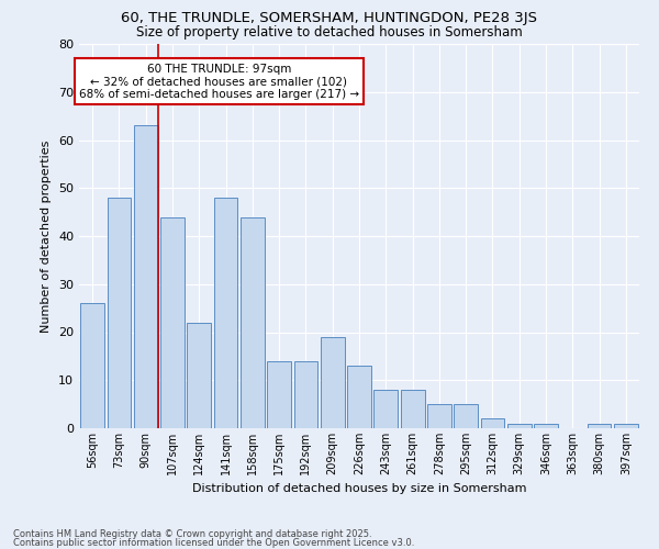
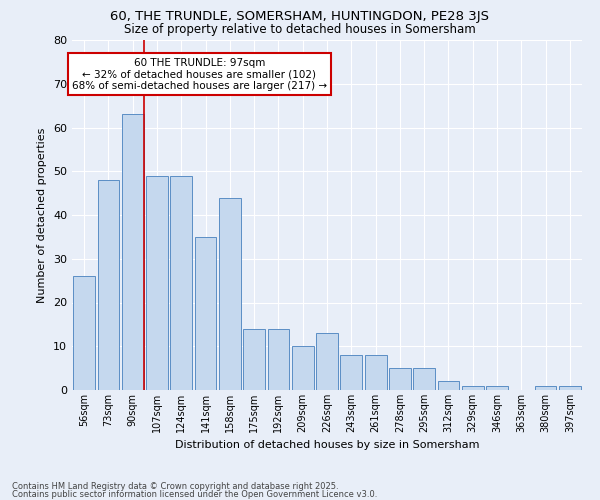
107sqm: 44 -> 49
124sqm: 22 -> 49
141sqm: 48 -> 35
209sqm: 19 -> 10
